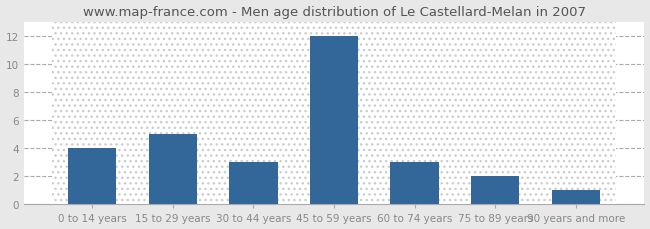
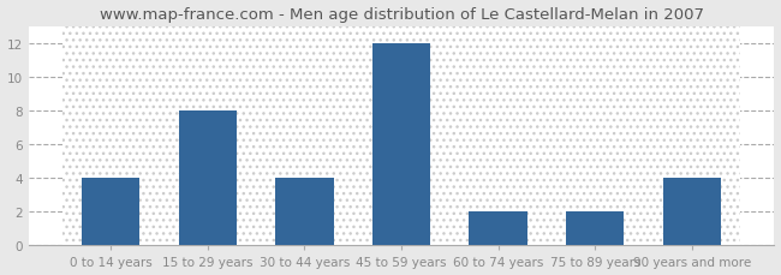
15 to 29 years: 5 -> 8
30 to 44 years: 3 -> 4
60 to 74 years: 3 -> 2
90 years and more: 1 -> 4
